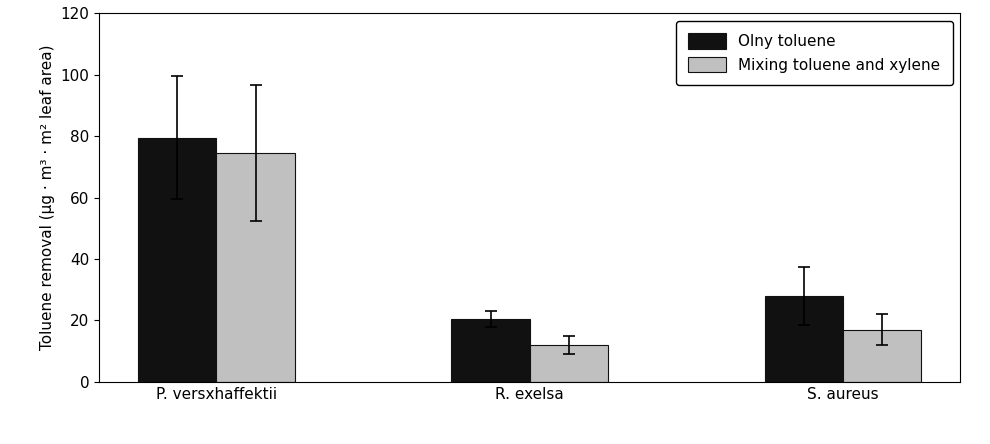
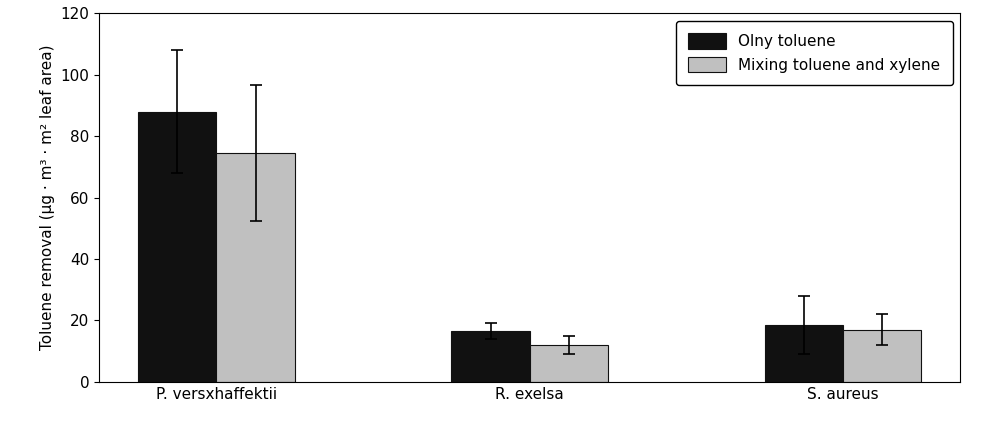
Olny toluene/P. versxhaffektii: 79.5 -> 88.0
Olny toluene/R. exelsa: 20.5 -> 16.5
Olny toluene/S. aureus: 28.0 -> 18.5
